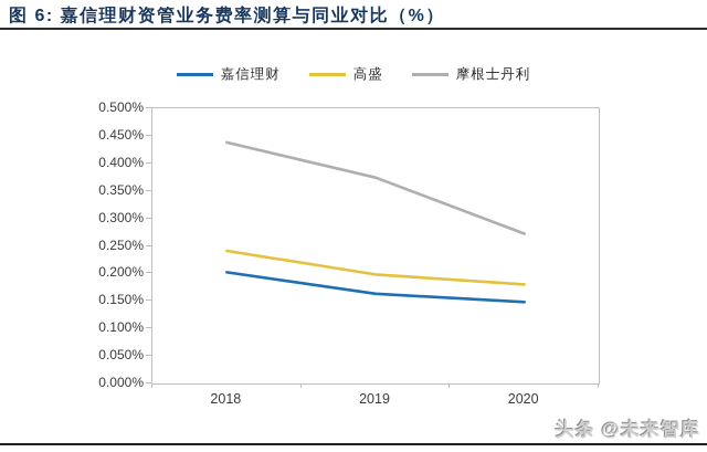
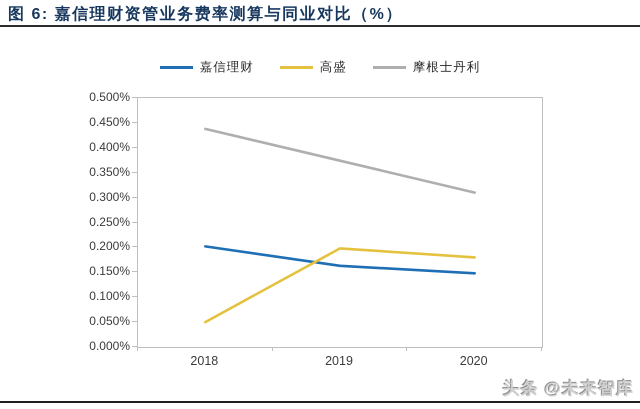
高盛/2018: 0.24% -> 0.05%
摩根士丹利/2020: 0.27% -> 0.31%
